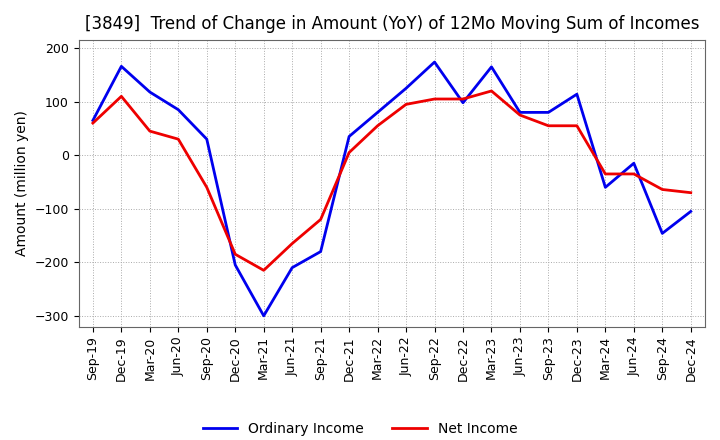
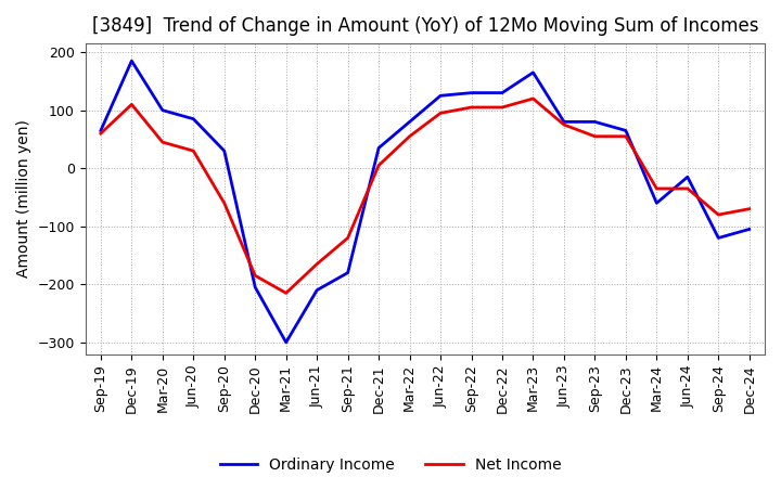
Ordinary Income/Dec-19: 166 -> 185
Ordinary Income/Mar-20: 118 -> 100
Ordinary Income/Sep-22: 174 -> 130
Ordinary Income/Dec-22: 98 -> 130
Ordinary Income/Dec-23: 114 -> 65
Ordinary Income/Sep-24: -146 -> -120
Net Income/Sep-24: -64 -> -80
